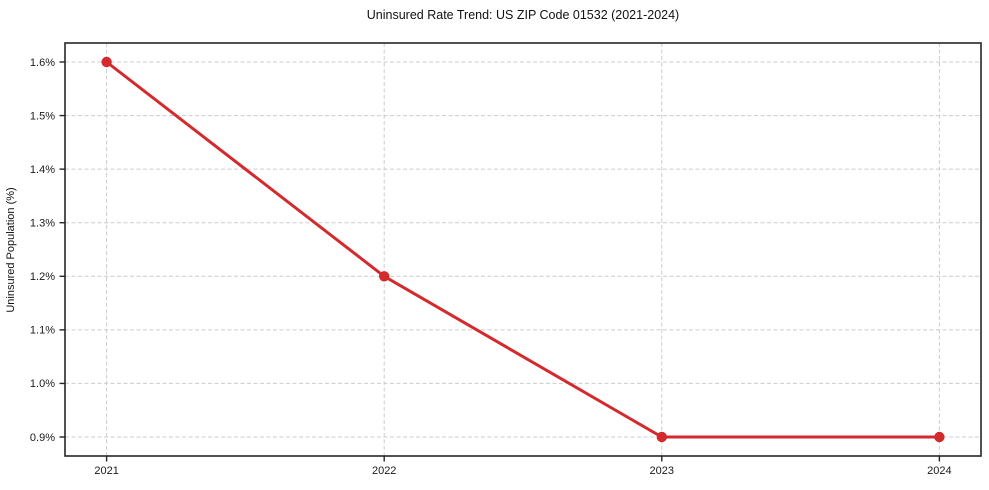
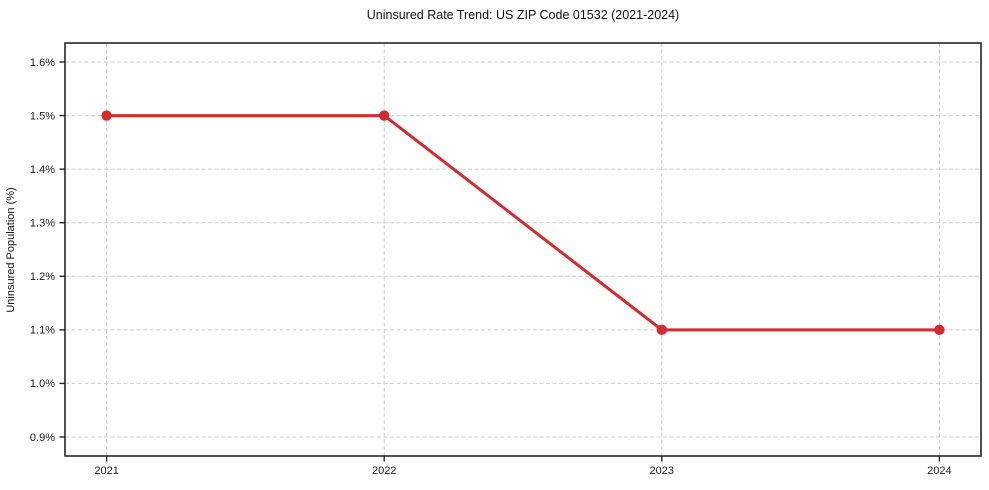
2021: 1.6% -> 1.5%
2022: 1.2% -> 1.5%
2023: 0.9% -> 1.1%
2024: 0.9% -> 1.1%
